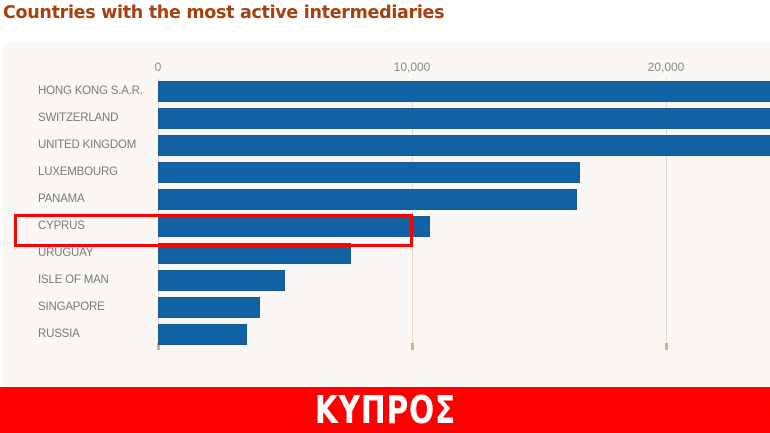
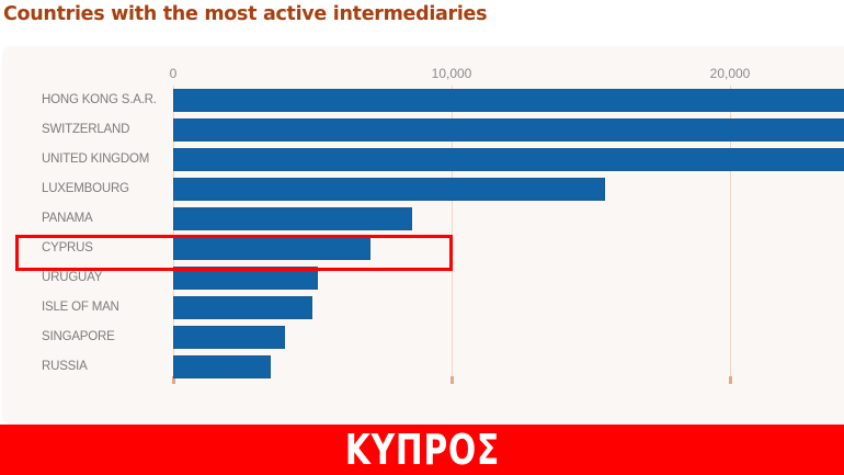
LUXEMBOURG: 16600 -> 15500
PANAMA: 16500 -> 8600
CYPRUS: 10700 -> 7100
URUGUAY: 7600 -> 5200
